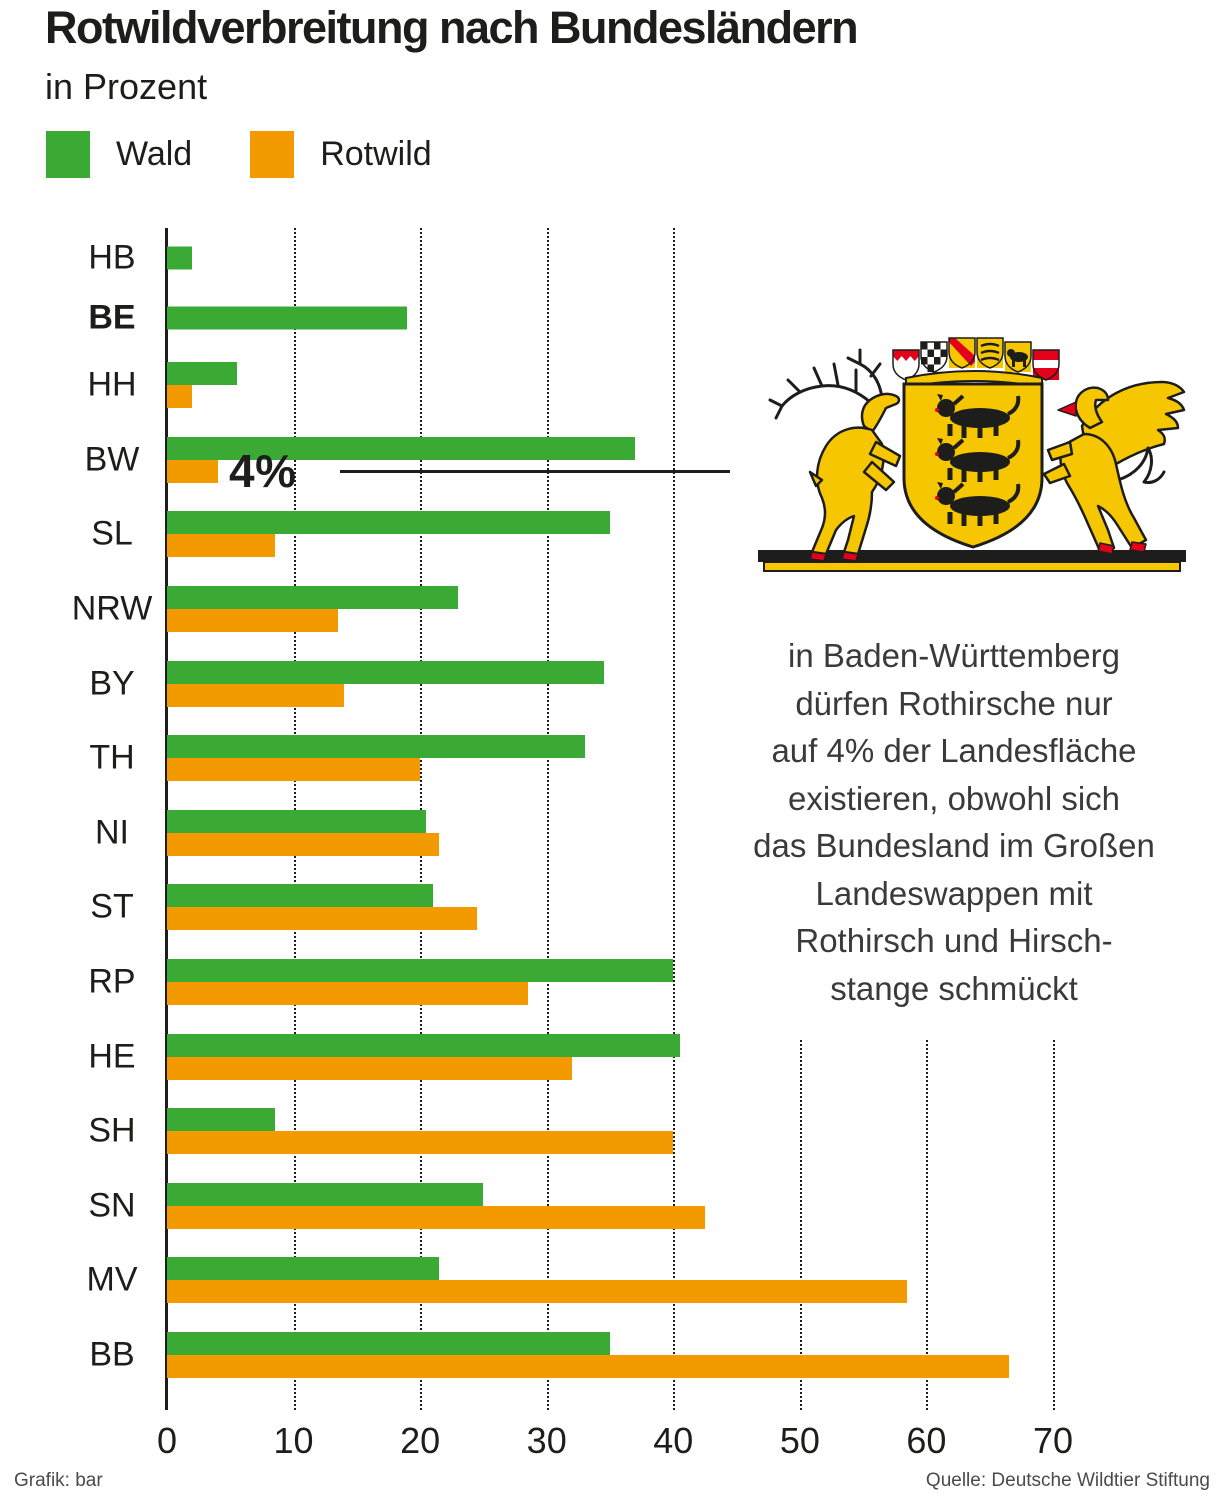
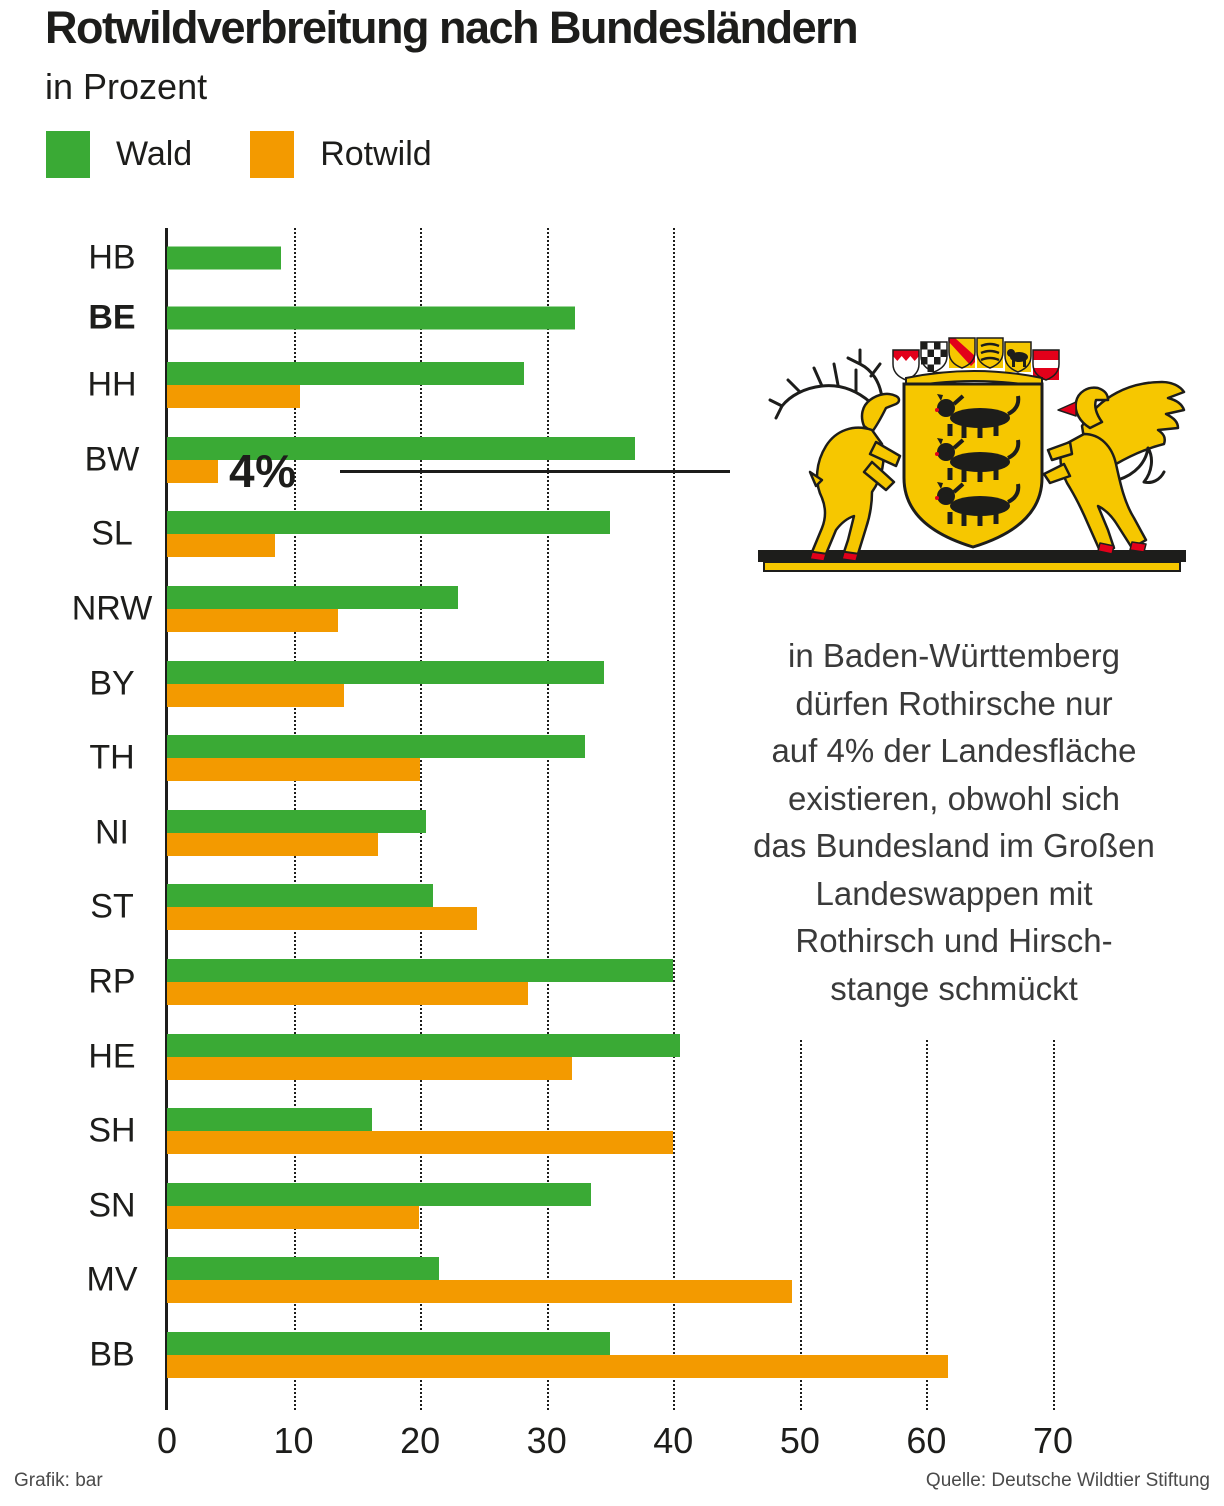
Wald/HB: 2.0 -> 9.0
Wald/BE: 19.0 -> 32.2
Wald/HH: 5.5 -> 28.2
Rotwild/HH: 2.0 -> 10.5
Rotwild/NI: 21.5 -> 16.7
Wald/SH: 8.5 -> 16.2
Wald/SN: 25.0 -> 33.5
Rotwild/SN: 42.5 -> 19.9
Rotwild/MV: 58.5 -> 49.4
Rotwild/BB: 66.5 -> 61.7
